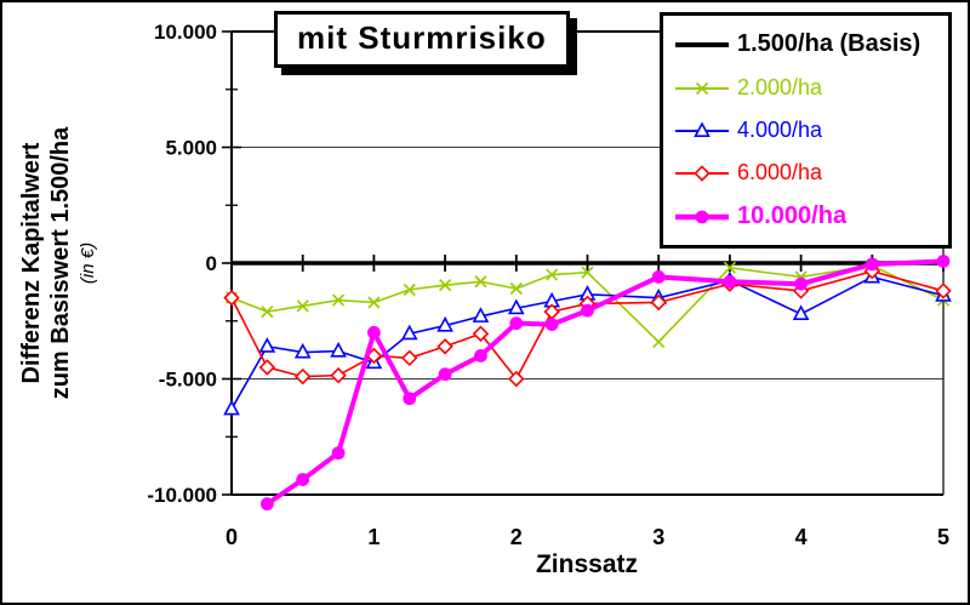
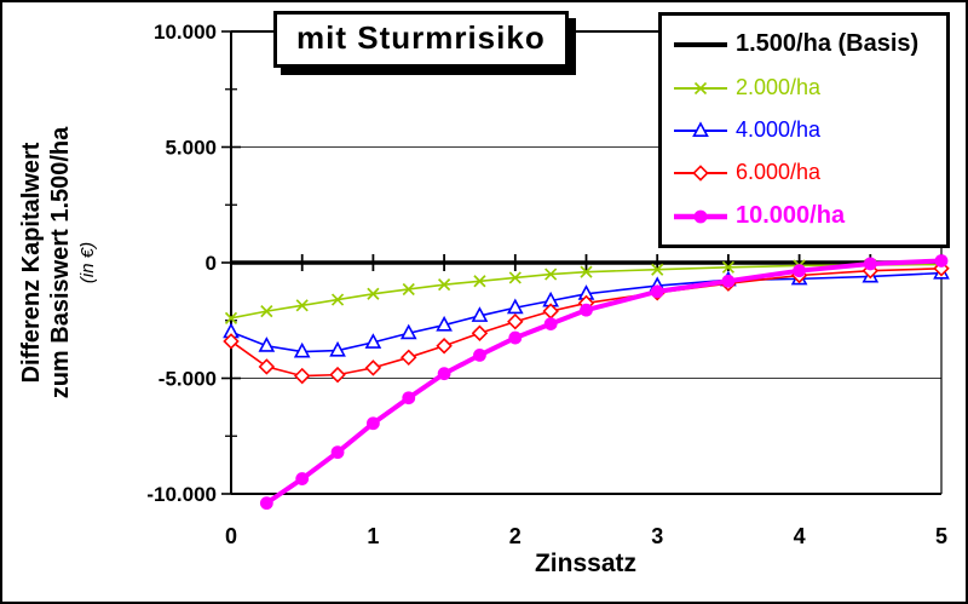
2.000/ha/0: -1500 -> -2400
4.000/ha/0: -6300 -> -3000
6.000/ha/0: -1500 -> -3400
2.000/ha/1: -1700 -> -1400
4.000/ha/1: -4300 -> -3400
6.000/ha/1: -4000 -> -4600
10.000/ha/1: -3000 -> -7000
2.000/ha/2: -1100 -> -600
6.000/ha/2: -5000 -> -2600
10.000/ha/2: -2600 -> -3200
2.000/ha/3: -3400 -> -300
4.000/ha/3: -1500 -> -1000
6.000/ha/3: -1700 -> -1300
10.000/ha/3: -600 -> -1200
2.000/ha/4: -600 -> -100
4.000/ha/4: -2200 -> -700
6.000/ha/4: -1200 -> -600
10.000/ha/4: -900 -> -400
2.000/ha/5: -1600 -> -100
4.000/ha/5: -1400 -> -400
6.000/ha/5: -1200 -> -200
